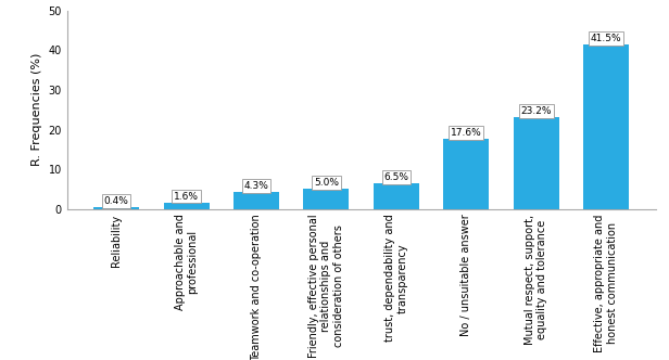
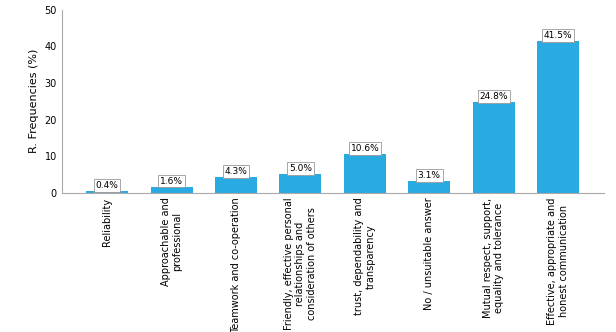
trust, dependability and transparency: 6.5% -> 10.6%
No / unsuitable answer: 17.6% -> 3.1%
Mutual respect, support, equality and tolerance: 23.2% -> 24.8%
